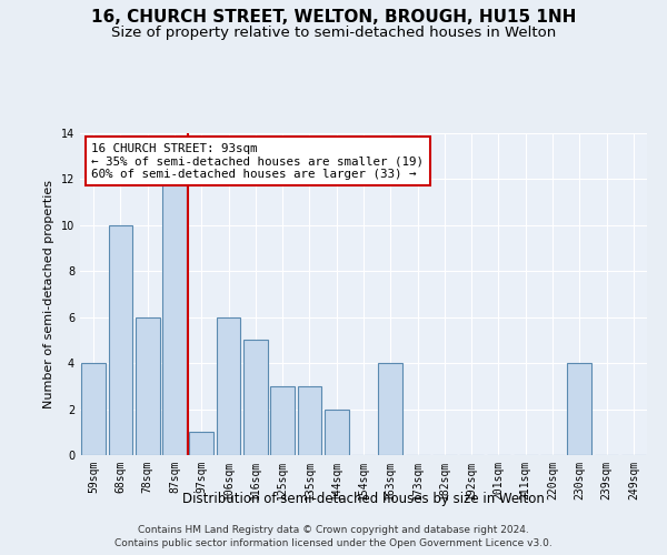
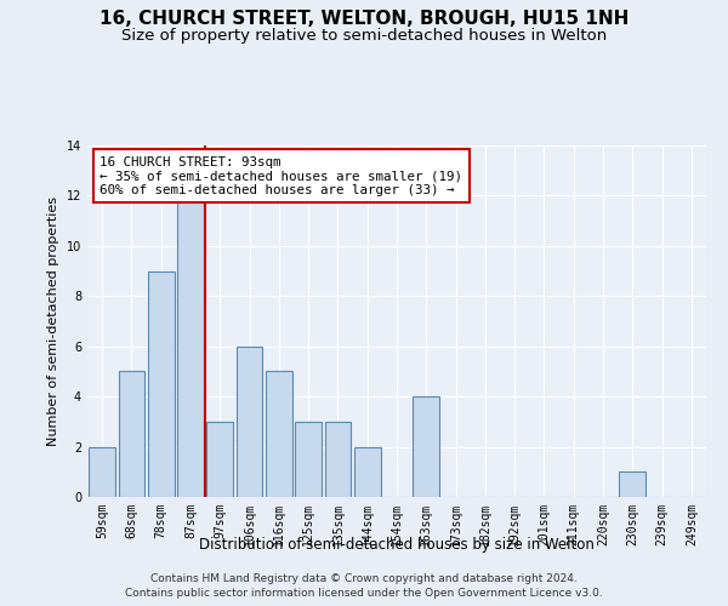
59sqm: 4 -> 2
68sqm: 10 -> 5
78sqm: 6 -> 9
97sqm: 1 -> 3
230sqm: 4 -> 1
